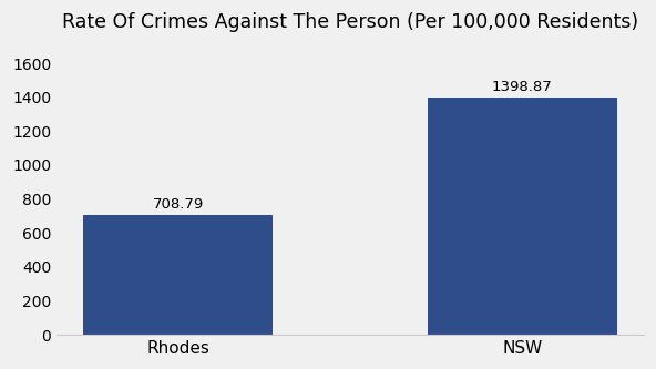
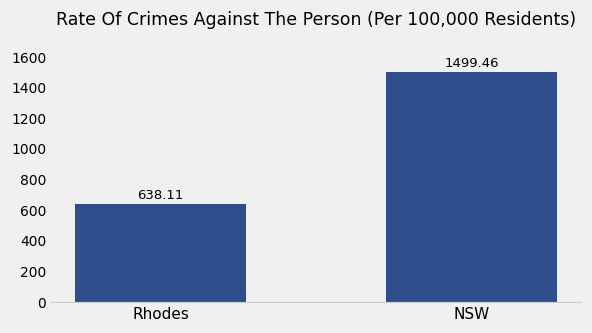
Rhodes: 708.79 -> 638.11
NSW: 1398.87 -> 1499.46
